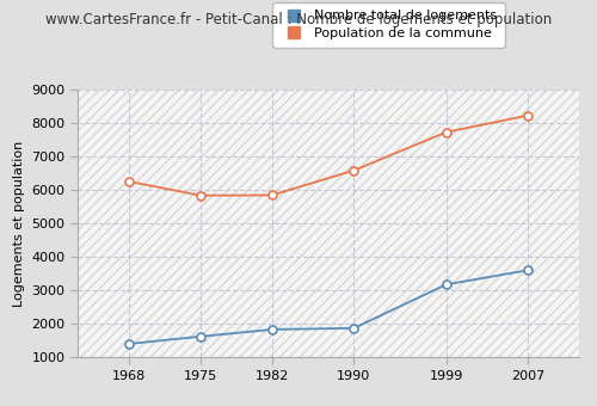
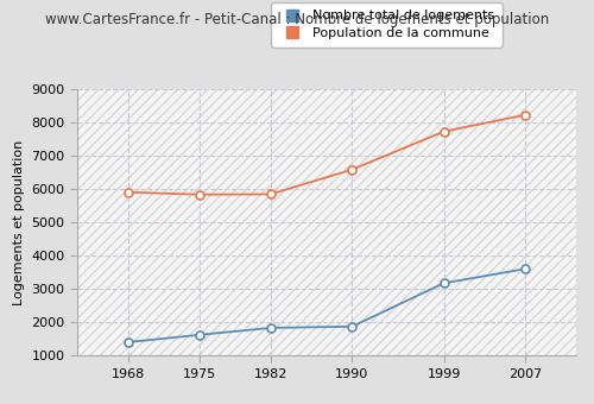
Population de la commune/1968: 6250 -> 5900
